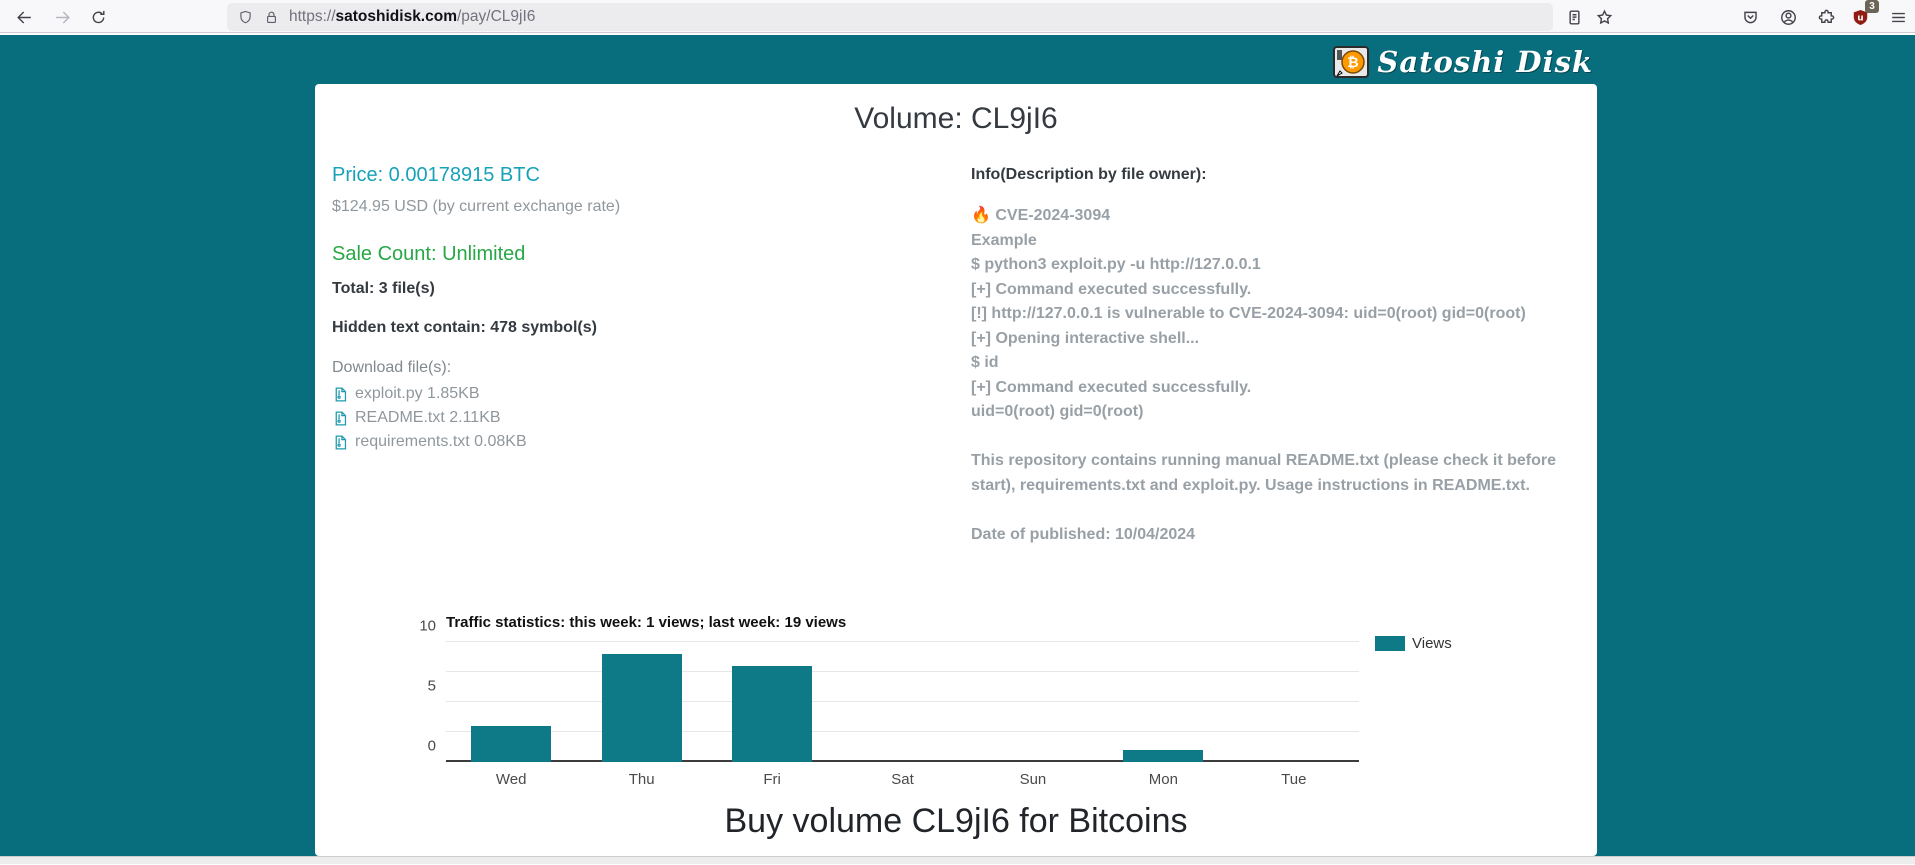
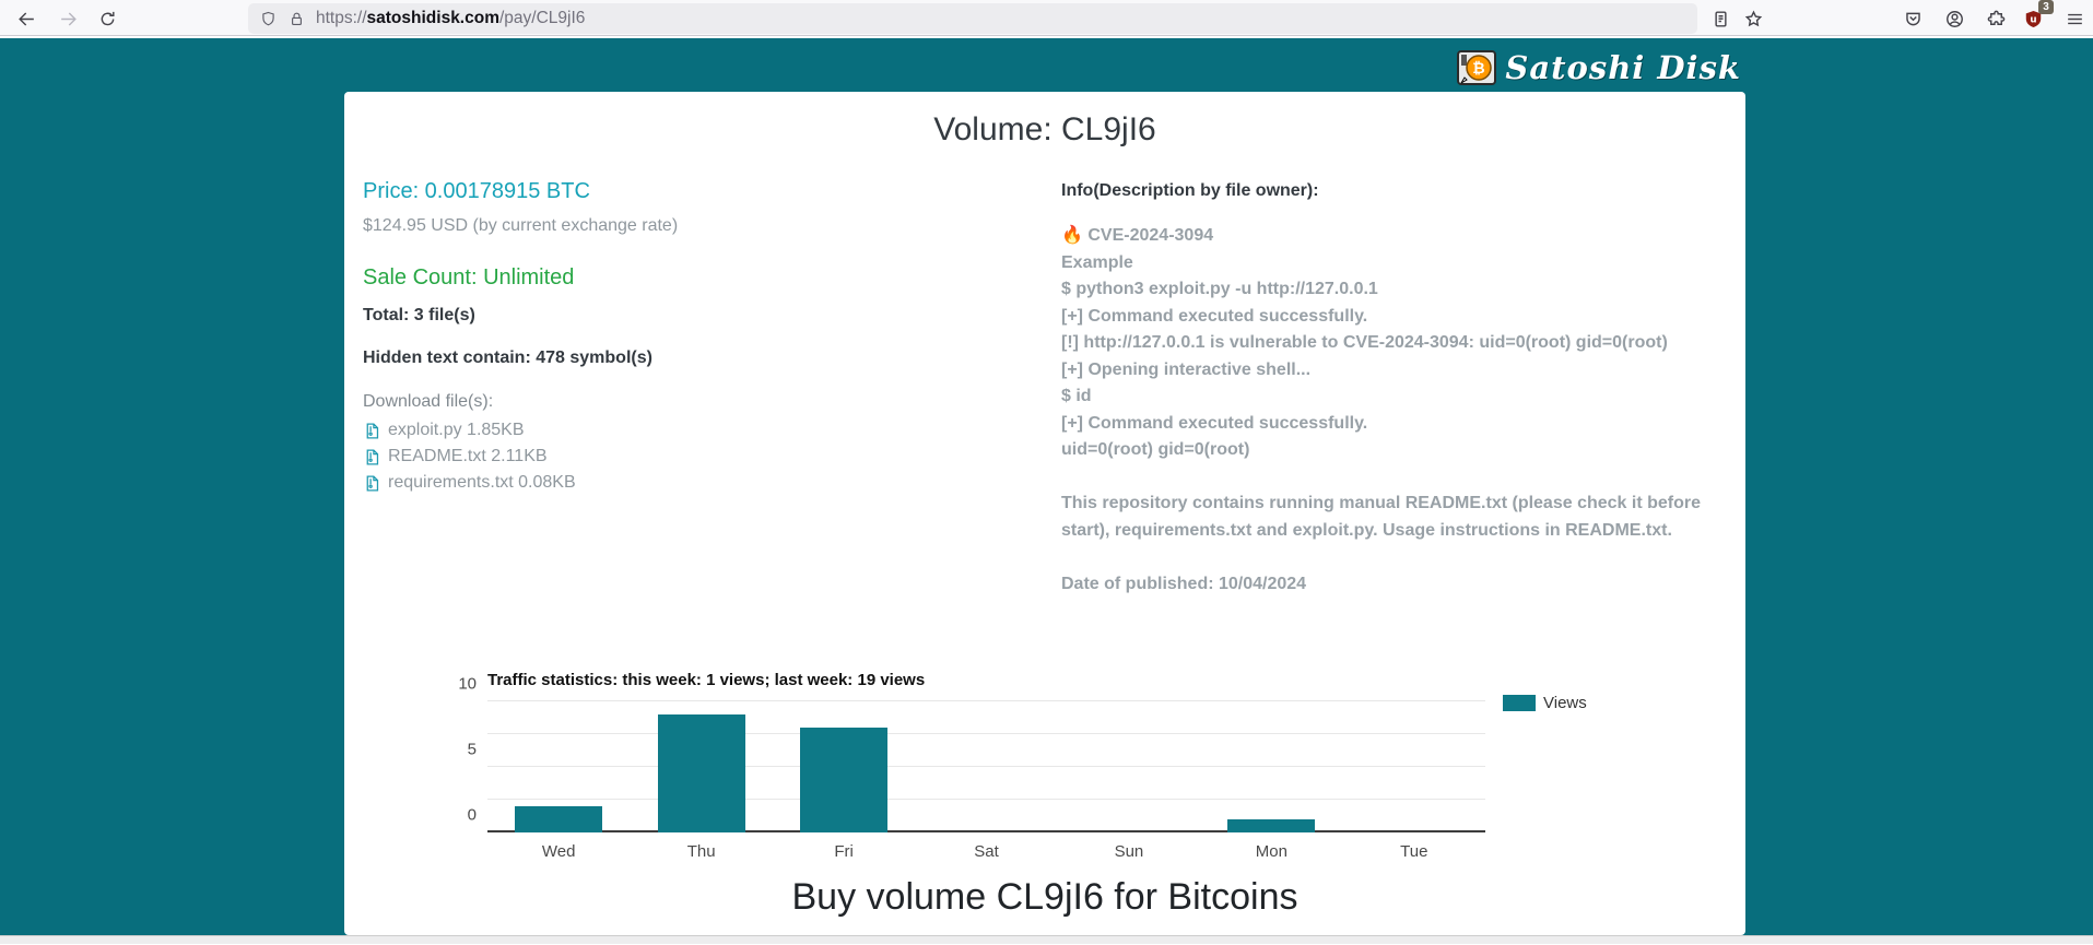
Wed: 3 -> 2
